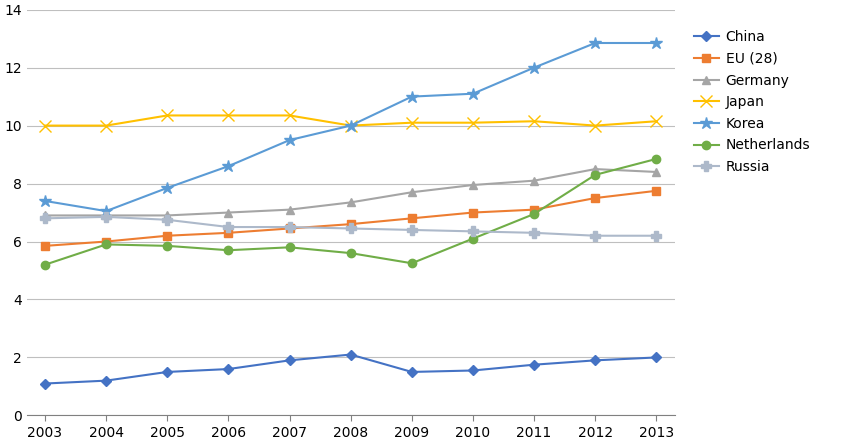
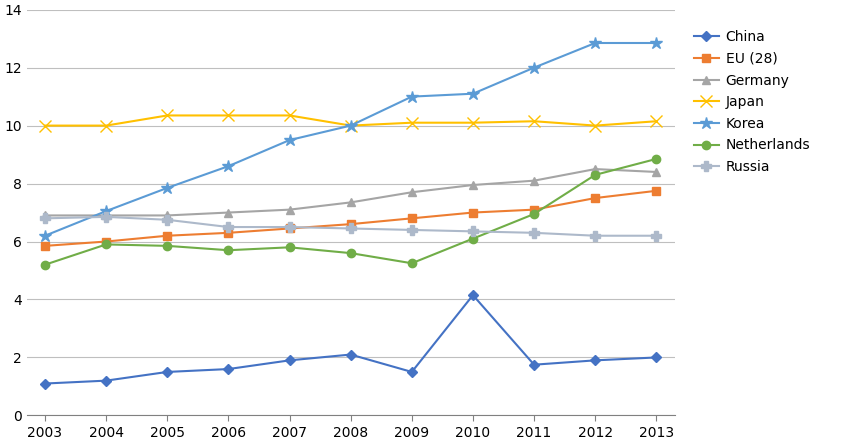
Korea/2003: 7.40 -> 6.20
China/2010: 1.55 -> 4.15
